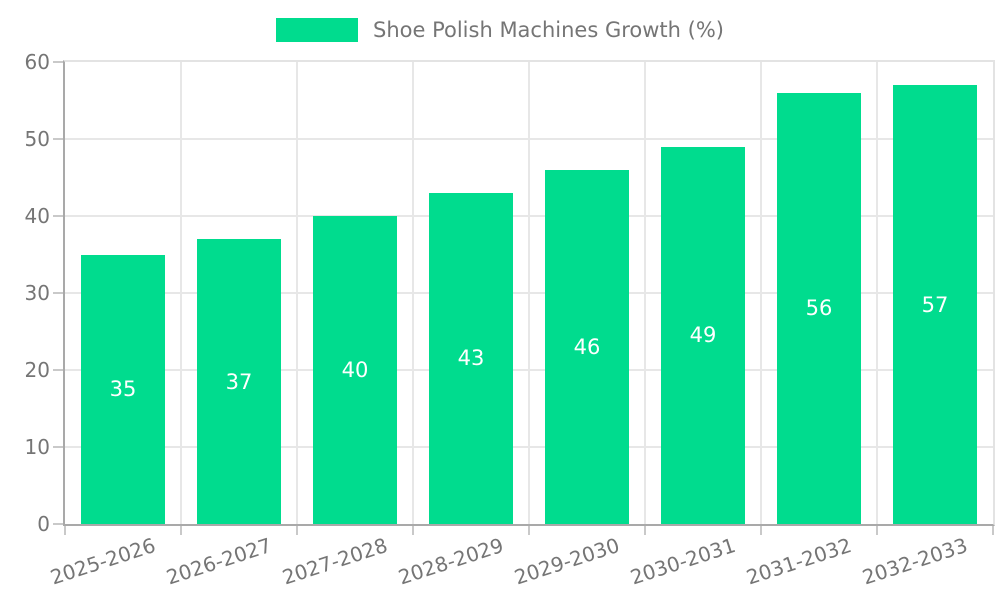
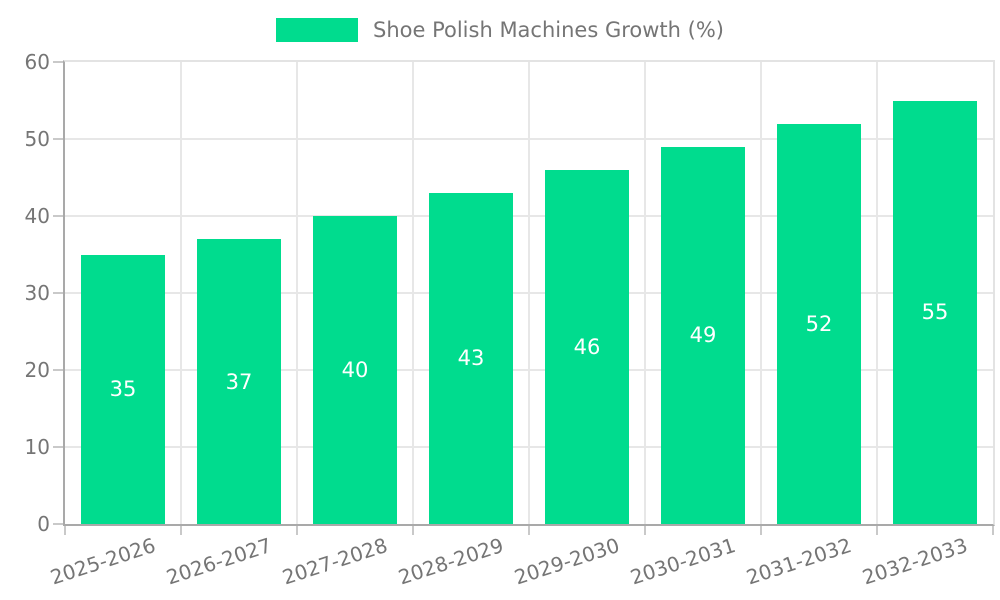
2031-2032: 56 -> 52
2032-2033: 57 -> 55
